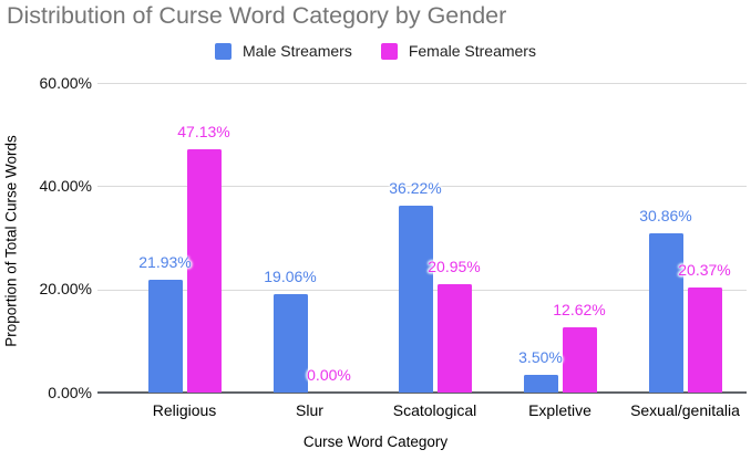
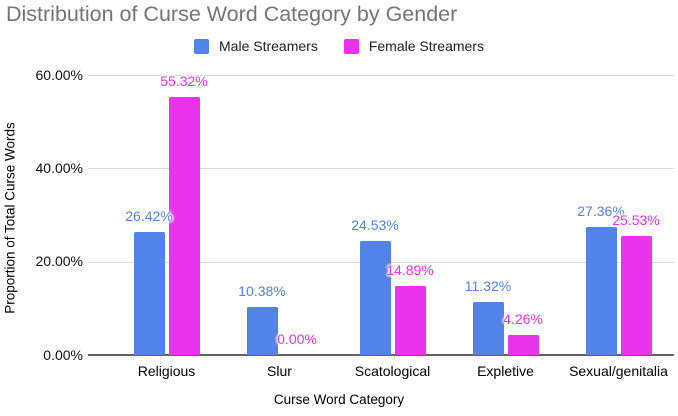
Male Streamers/Religious: 21.93% -> 26.42%
Female Streamers/Religious: 47.13% -> 55.32%
Male Streamers/Slur: 19.06% -> 10.38%
Male Streamers/Scatological: 36.22% -> 24.53%
Female Streamers/Scatological: 20.95% -> 14.89%
Male Streamers/Expletive: 3.50% -> 11.32%
Female Streamers/Expletive: 12.62% -> 4.26%
Male Streamers/Sexual/genitalia: 30.86% -> 27.36%
Female Streamers/Sexual/genitalia: 20.37% -> 25.53%
